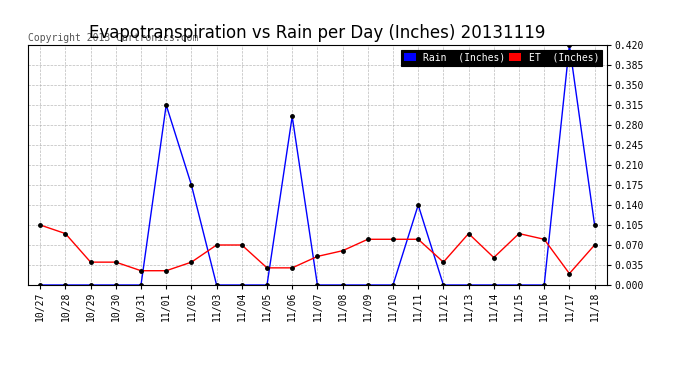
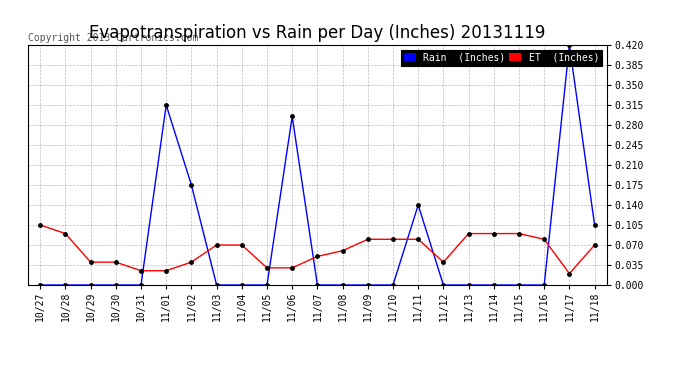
ET (Inches)/11/14: 0.048 -> 0.090
